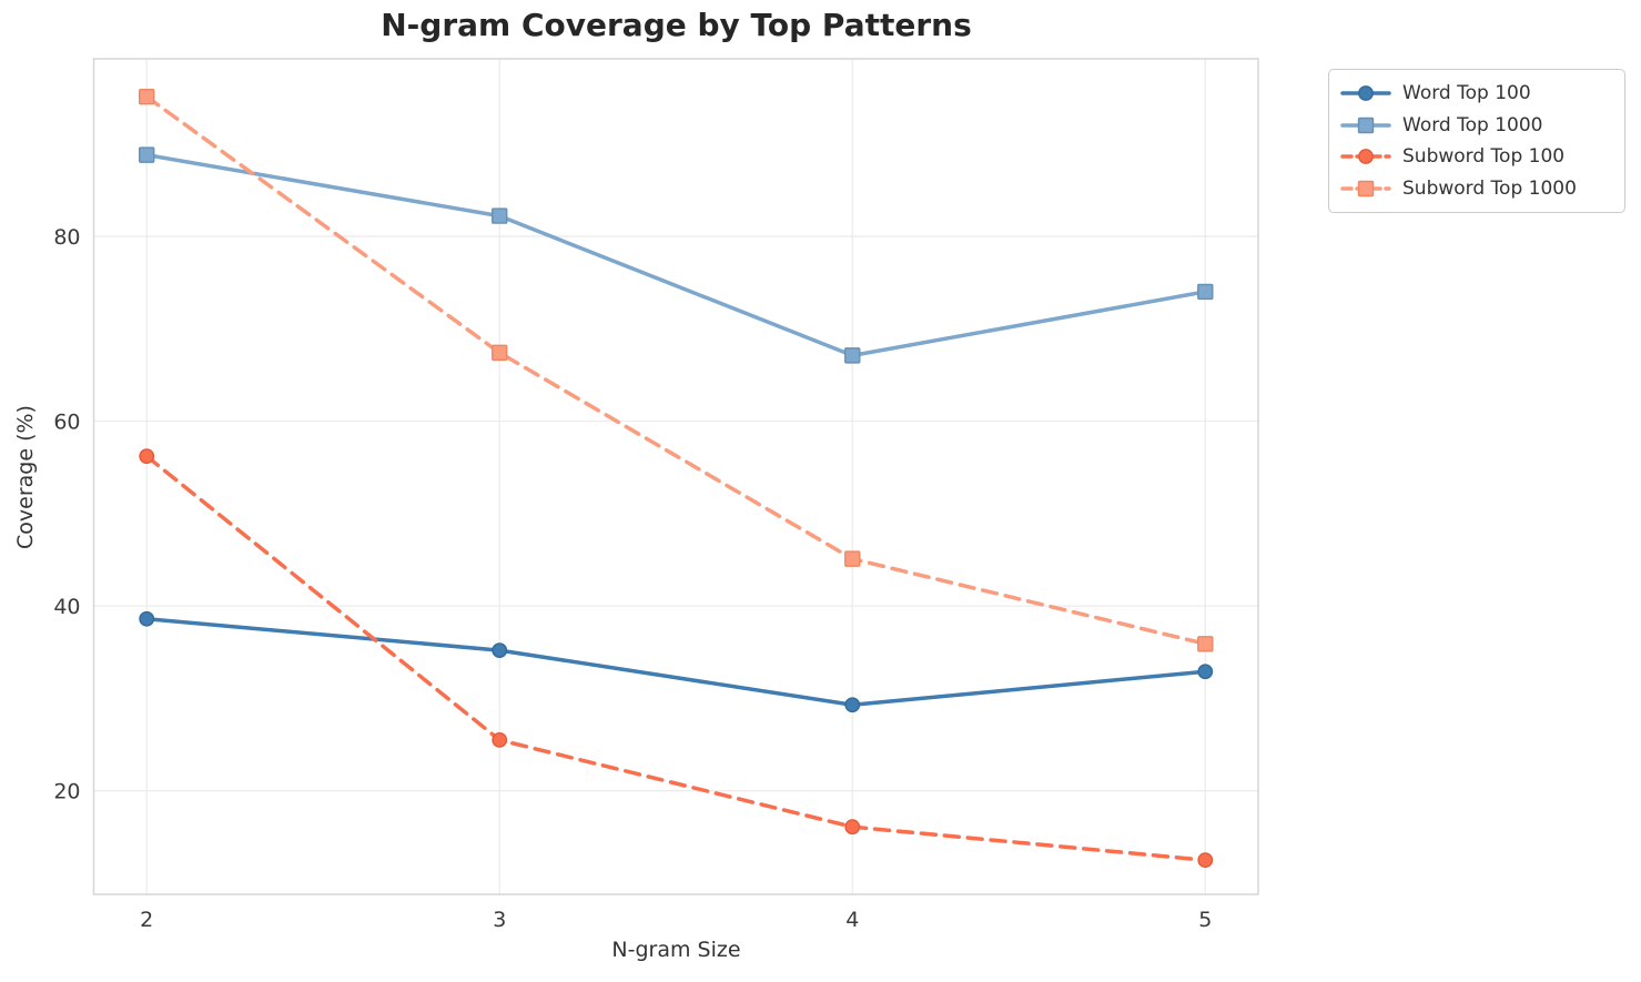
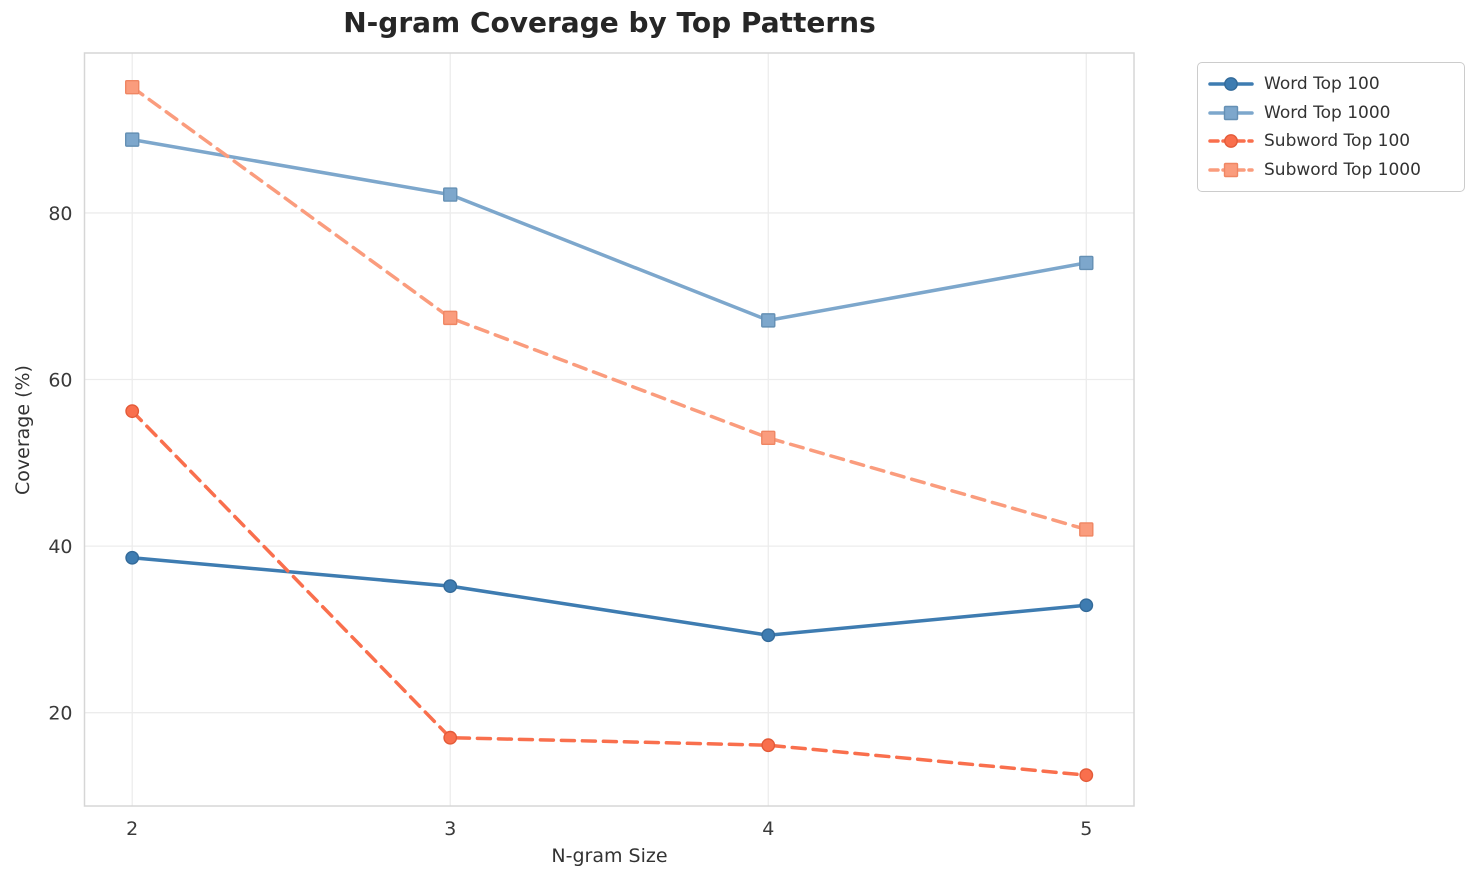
Subword Top 100/3: 26 -> 17
Subword Top 1000/4: 45 -> 53
Subword Top 1000/5: 36 -> 42
